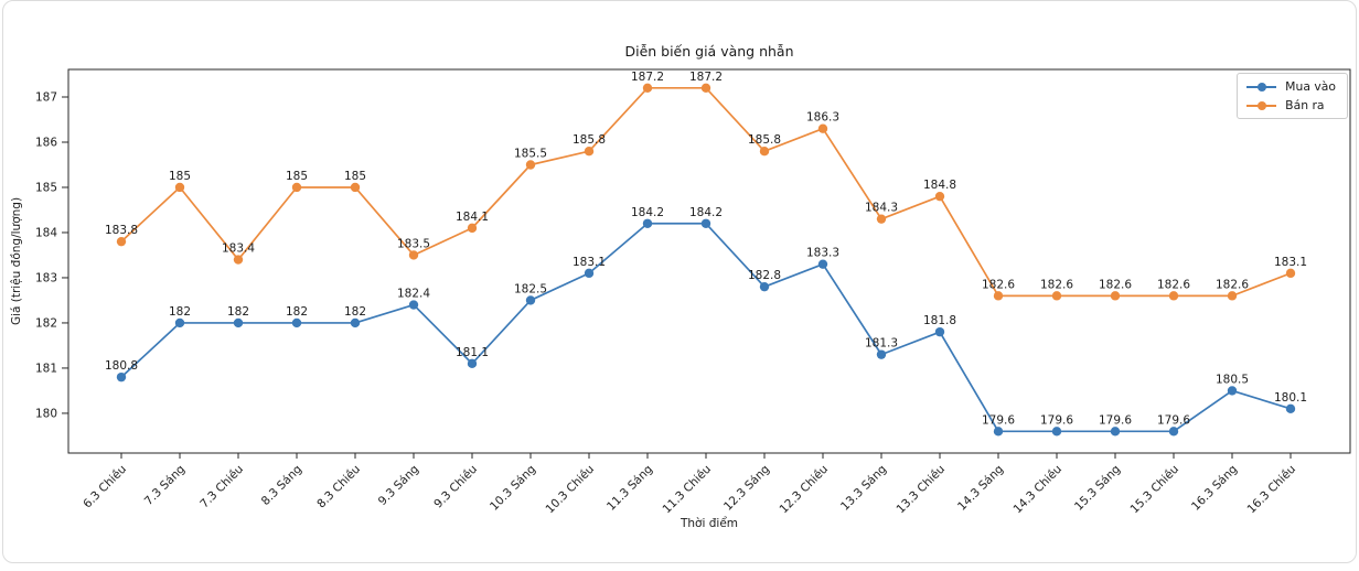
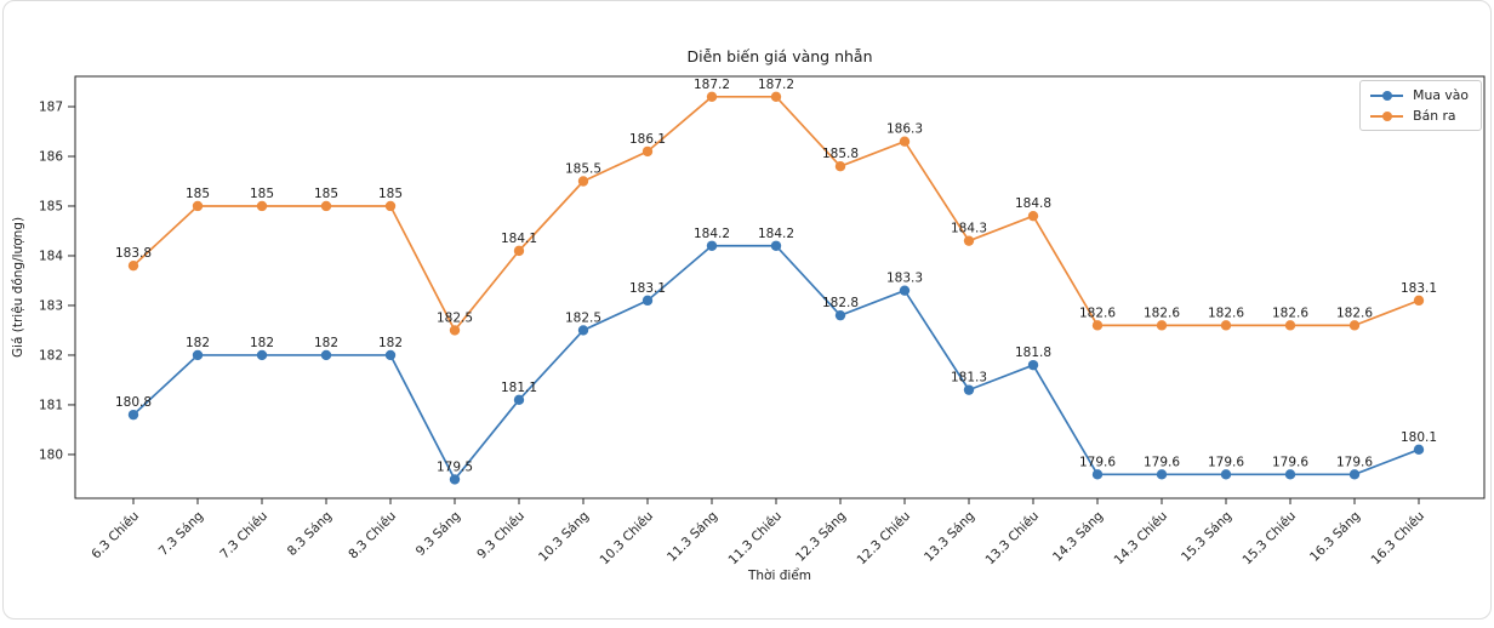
Bán ra/7.3 Chiều: 183.4 -> 185
Mua vào/9.3 Sáng: 182.4 -> 179.5
Bán ra/9.3 Sáng: 183.5 -> 182.5
Bán ra/10.3 Chiều: 185.8 -> 186.1
Mua vào/16.3 Sáng: 180.5 -> 179.6
